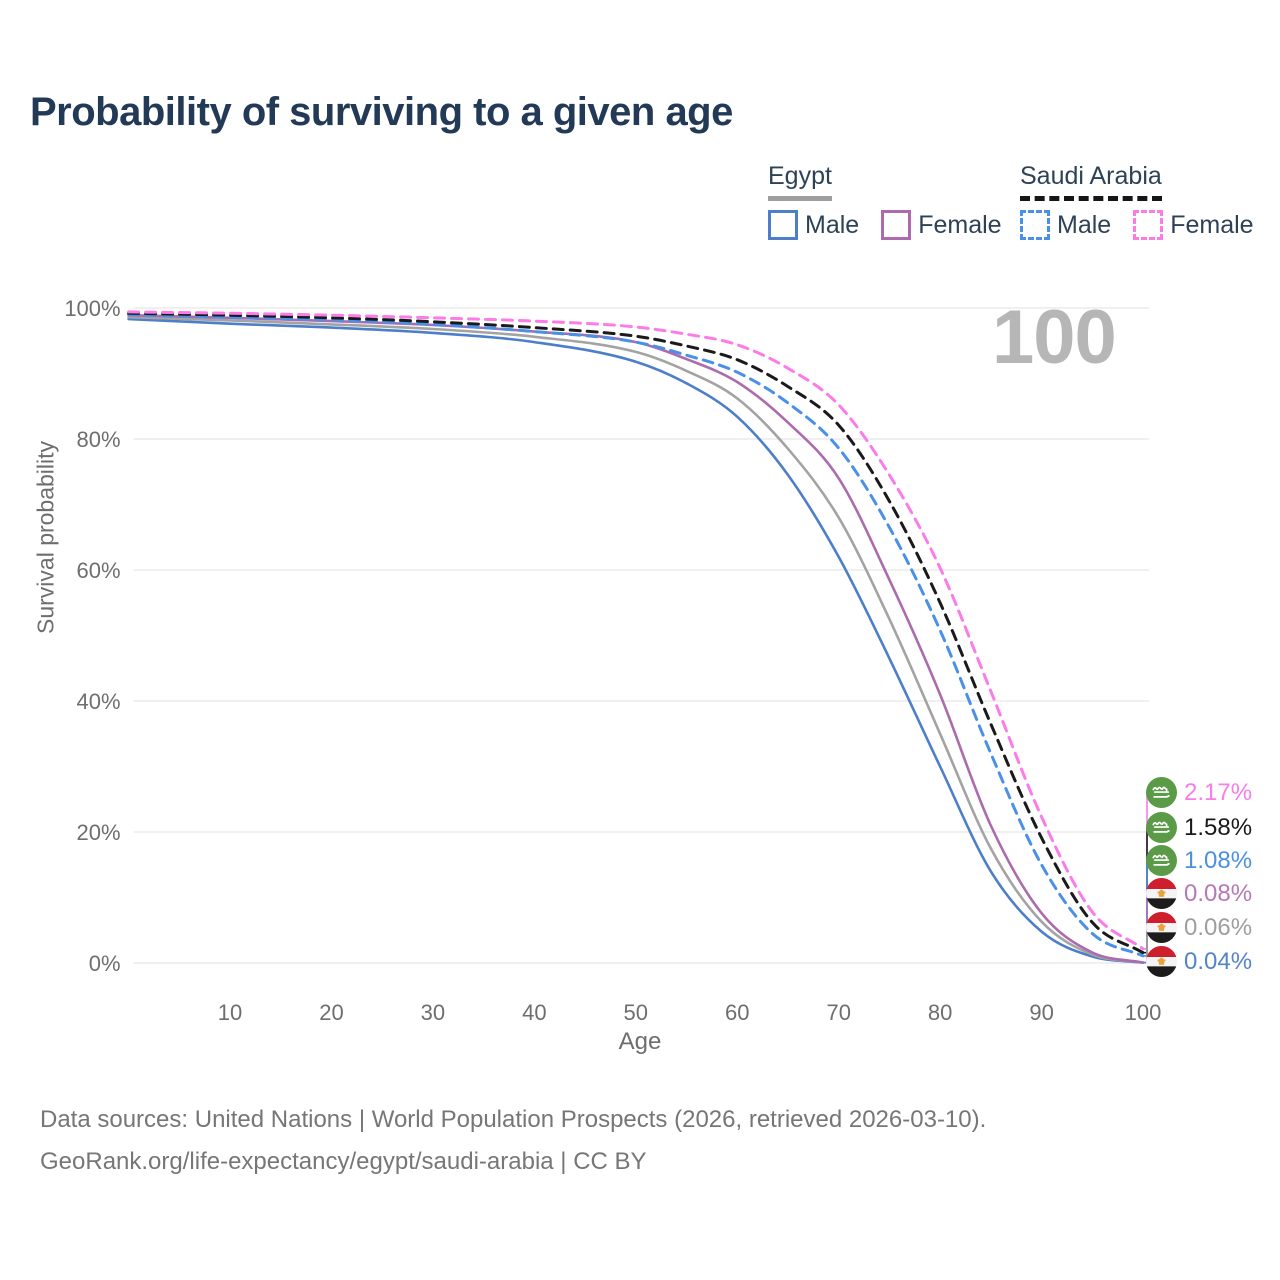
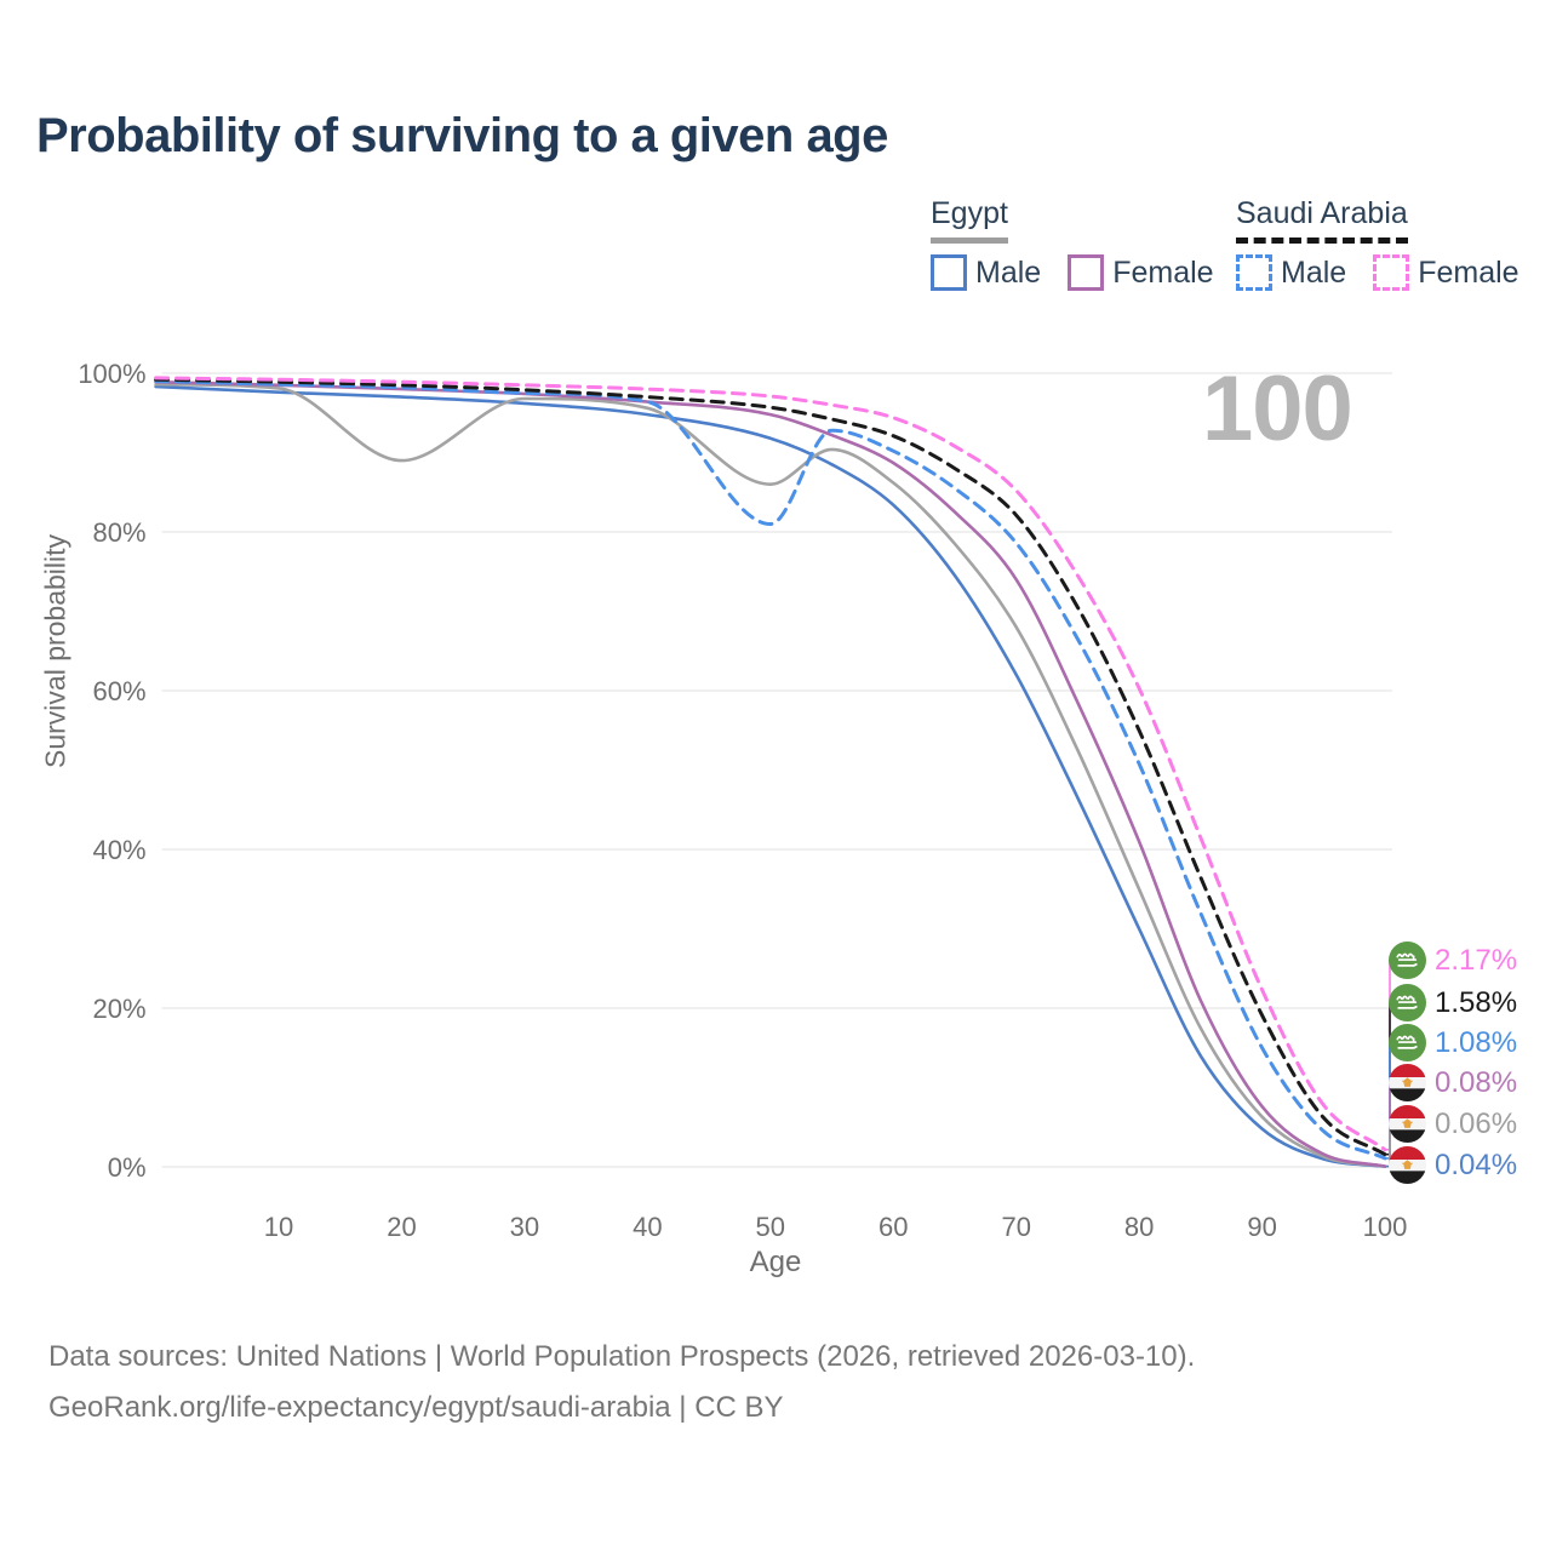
Egypt/20: 98% -> 89%
Egypt/50: 93% -> 86%
Saudi Arabia Male/50: 95% -> 81%
